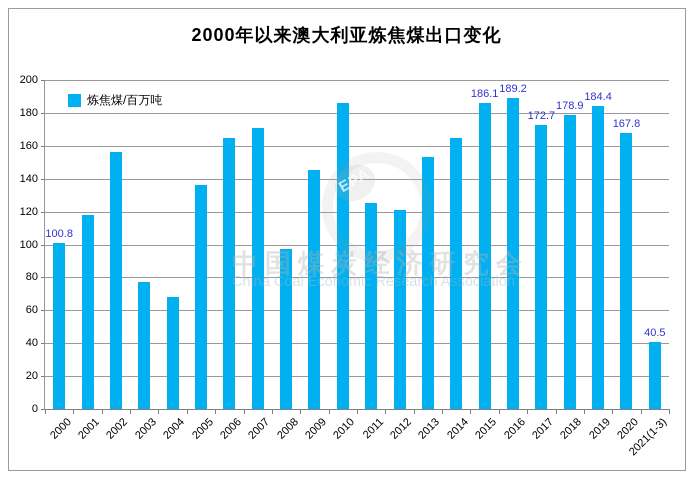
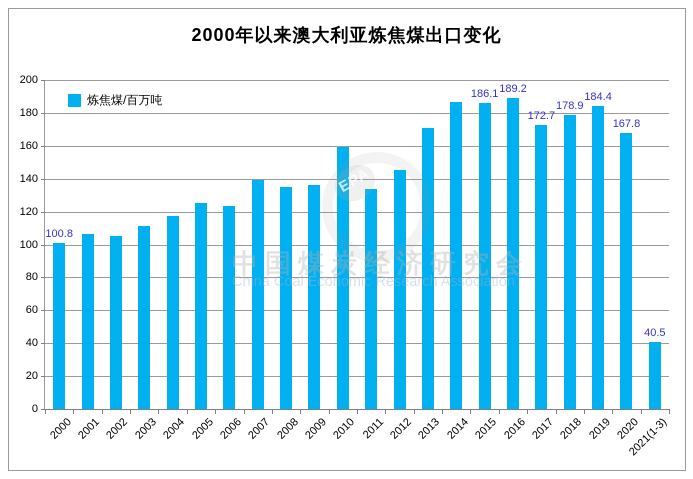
2001: 118 -> 106
2002: 156 -> 105
2003: 77 -> 112
2004: 68 -> 118
2005: 136 -> 126
2006: 165 -> 124
2007: 171 -> 139
2008: 97 -> 135
2009: 145 -> 136
2010: 186 -> 159
2011: 125 -> 134
2012: 121 -> 145
2013: 153 -> 171
2014: 165 -> 186
